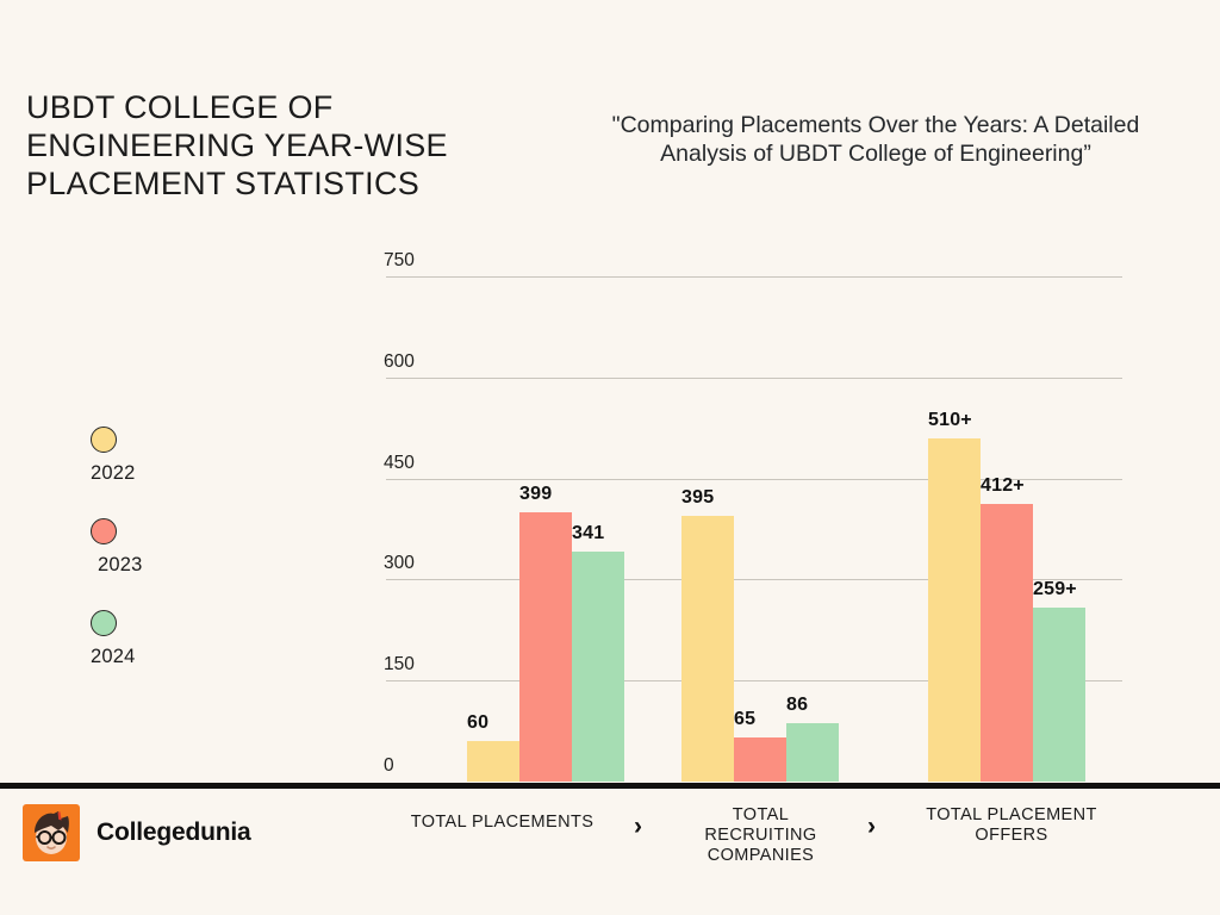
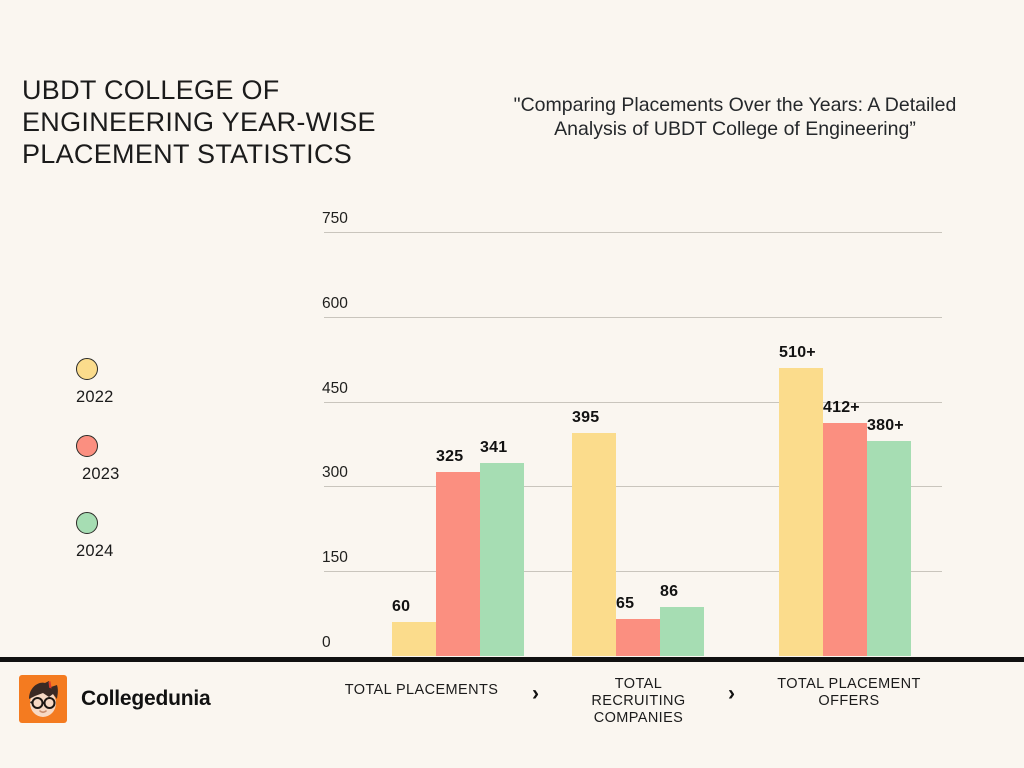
2023/TOTAL PLACEMENTS: 399 -> 325
2024/TOTAL PLACEMENT OFFERS: 259 -> 380
